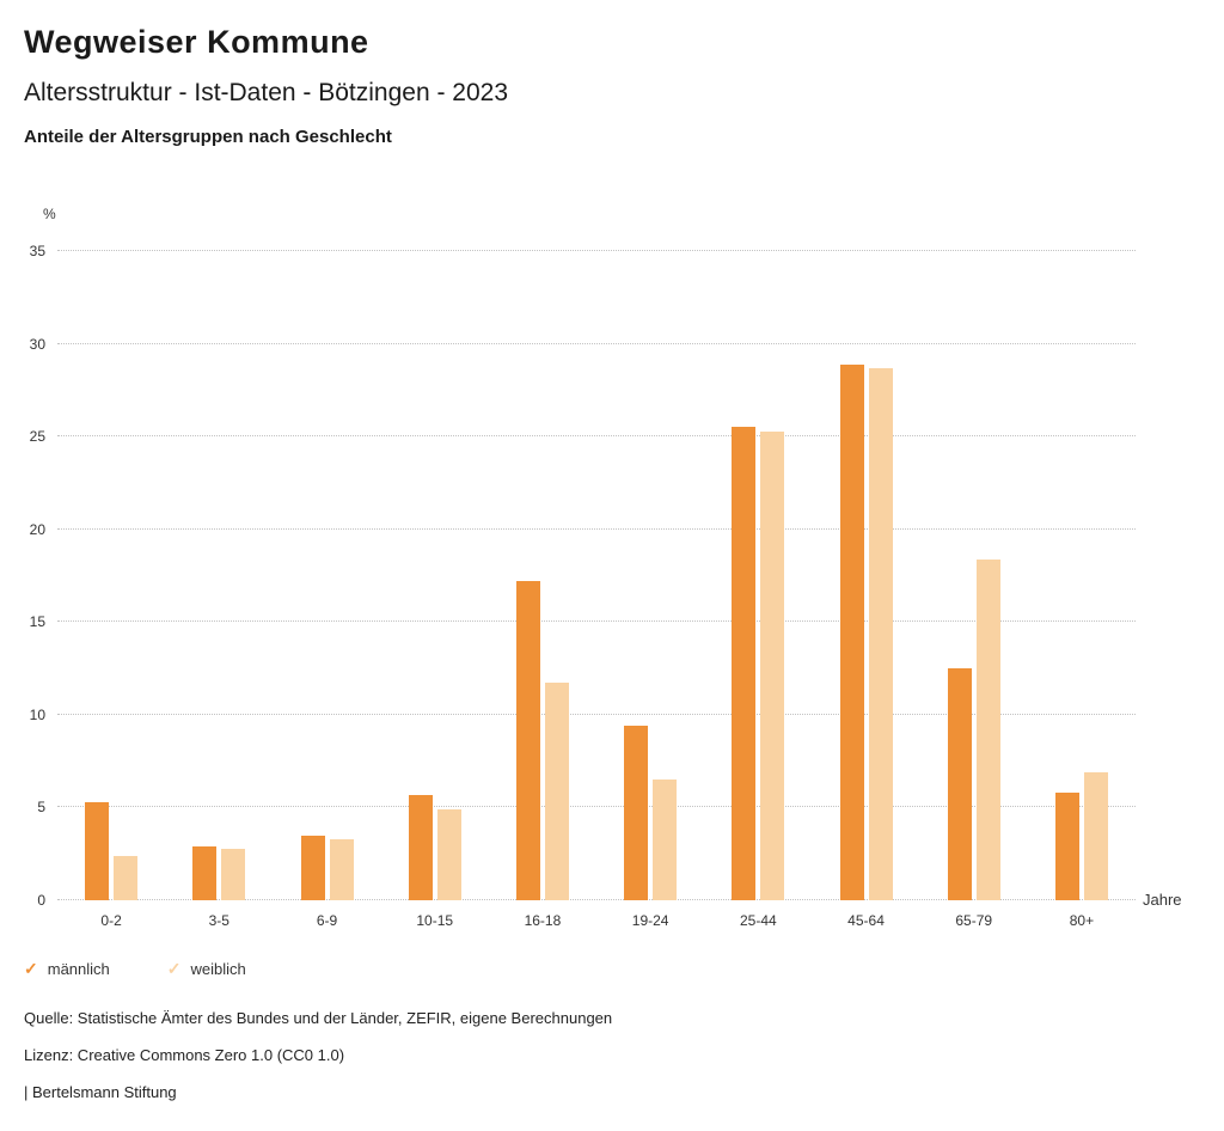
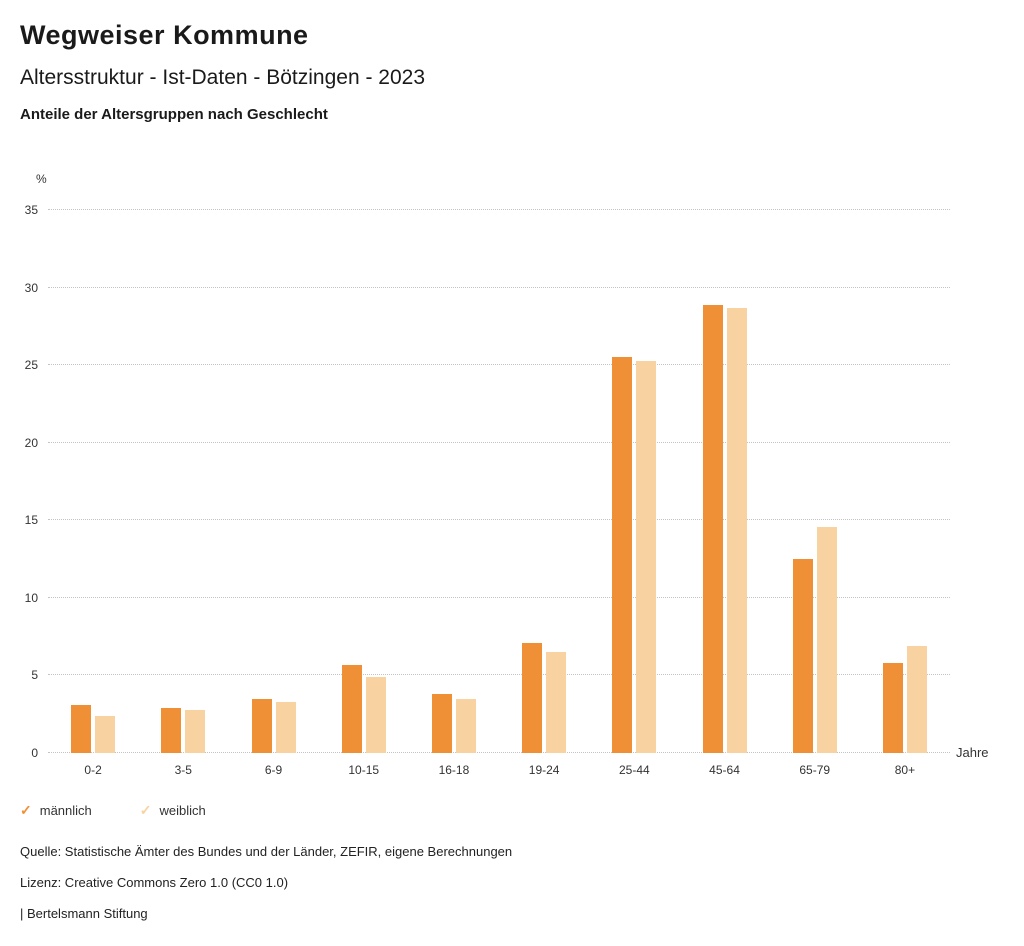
männlich/0-2: 5.3 -> 3.1
männlich/16-18: 17.2 -> 3.8
weiblich/16-18: 11.7 -> 3.5
männlich/19-24: 9.4 -> 7.1
weiblich/65-79: 18.4 -> 14.6
